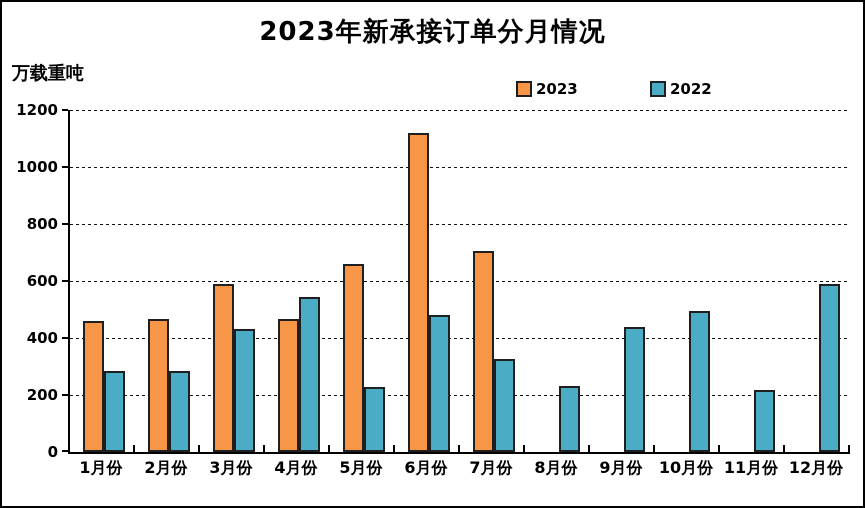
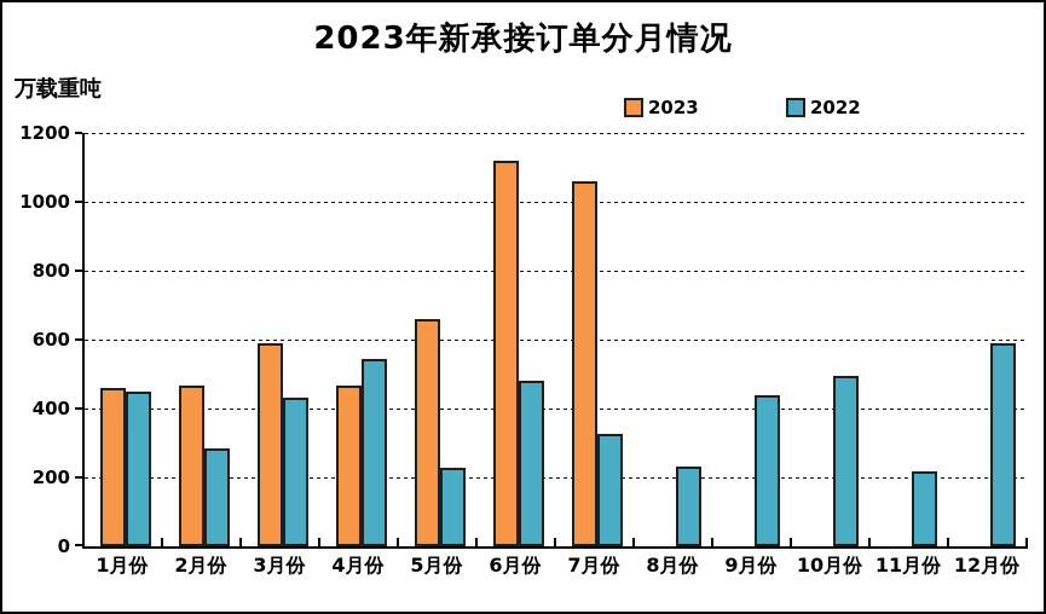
2022/1月份: 280 -> 450
2023/7月份: 700 -> 1060
